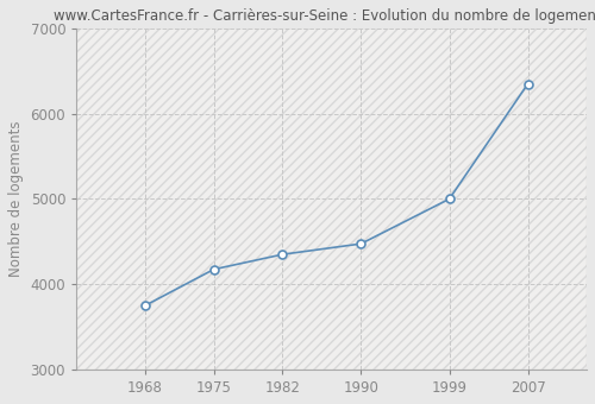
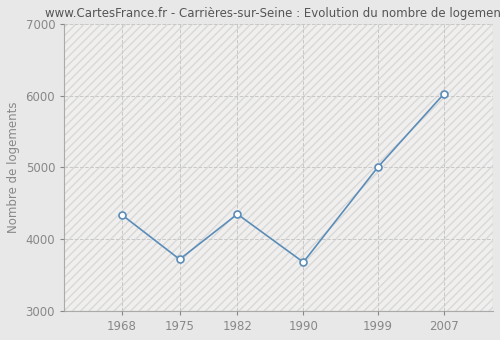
1968: 3750 -> 4340
1975: 4180 -> 3720
1990: 4480 -> 3680
2007: 6350 -> 6020
